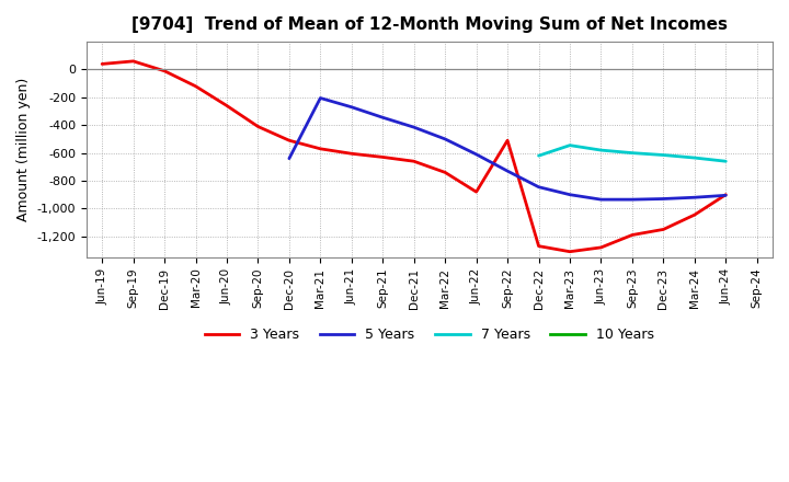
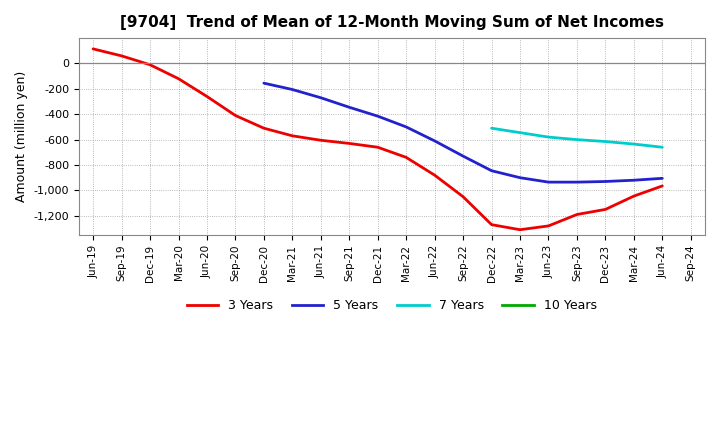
3 Years/Jun-19: 40 -> 120
5 Years/Dec-20: -640 -> -160
3 Years/Sep-22: -510 -> -1,050
7 Years/Dec-22: -620 -> -510
3 Years/Jun-24: -900 -> -960
